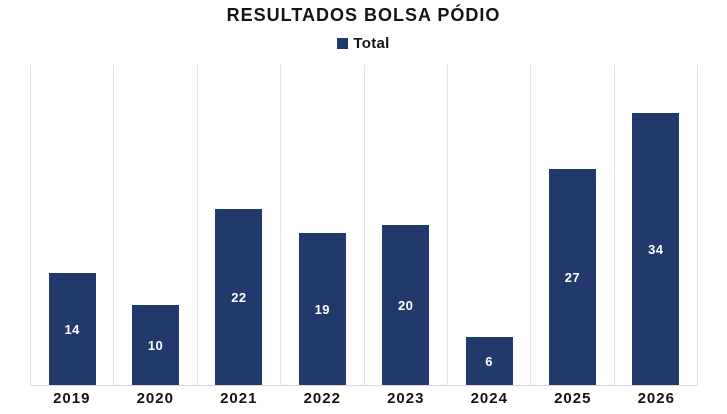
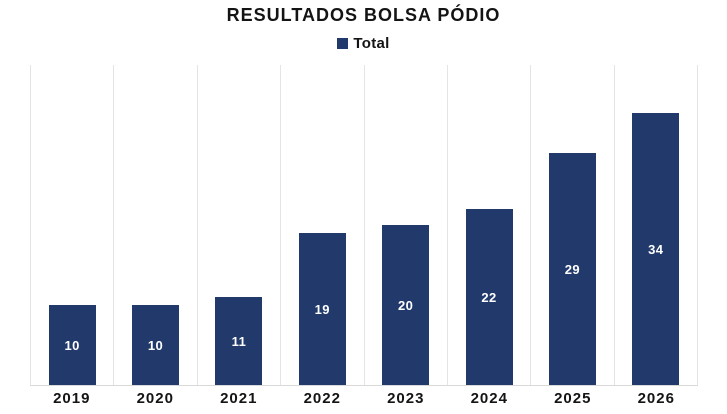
2019: 14 -> 10
2021: 22 -> 11
2024: 6 -> 22
2025: 27 -> 29
